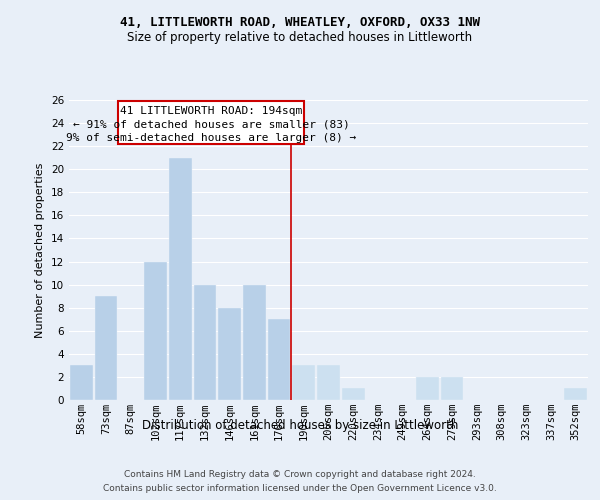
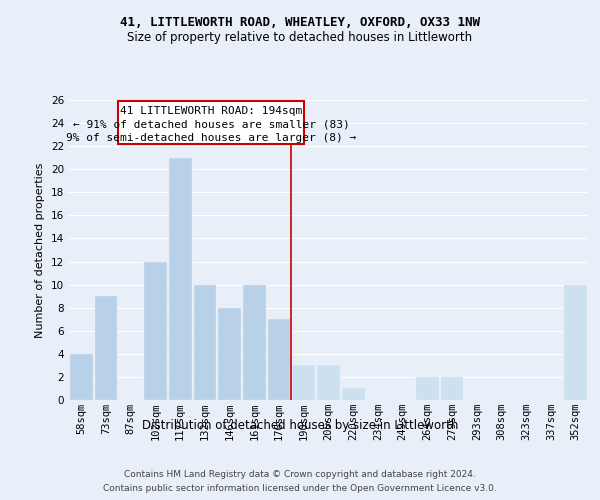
58sqm: 3 -> 4
352sqm: 1 -> 10
